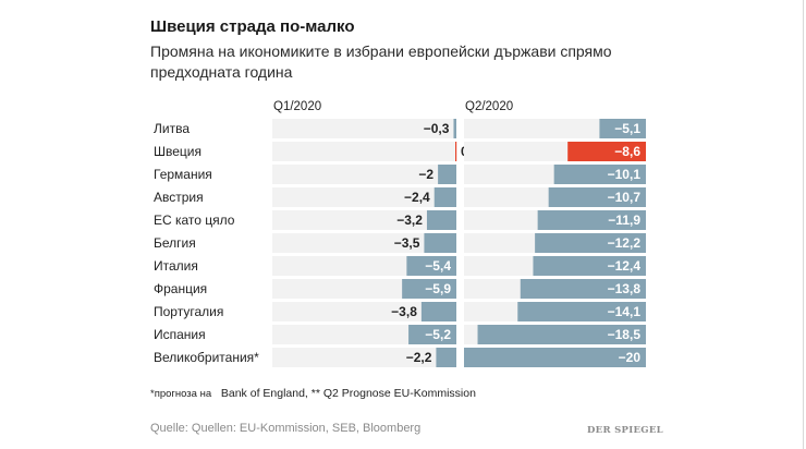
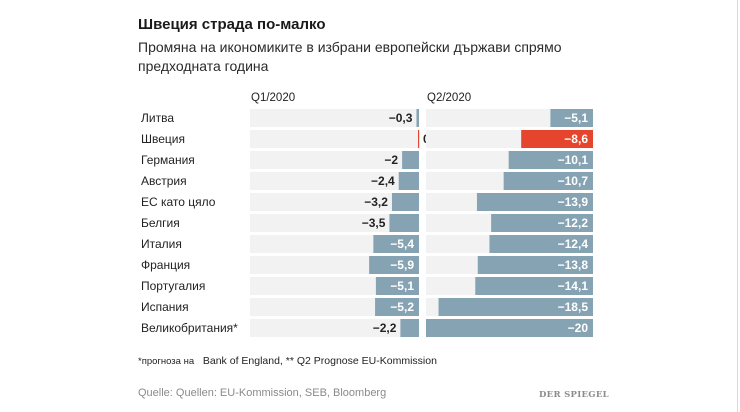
Q2/2020/ЕС като цяло: −11,9 -> −13,9
Q1/2020/Португалия: −3,8 -> −5,1
